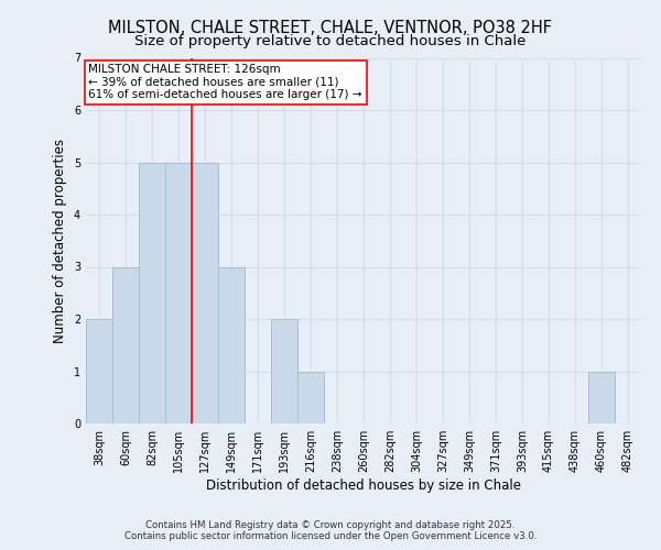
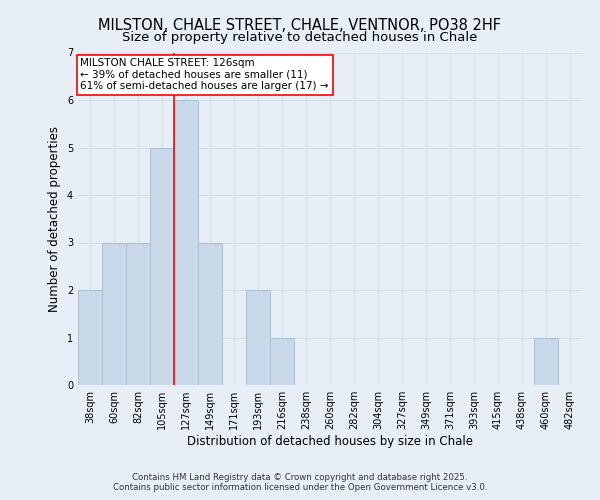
82sqm: 5 -> 3
127sqm: 5 -> 6
